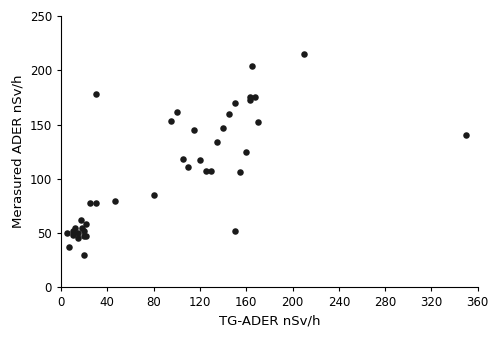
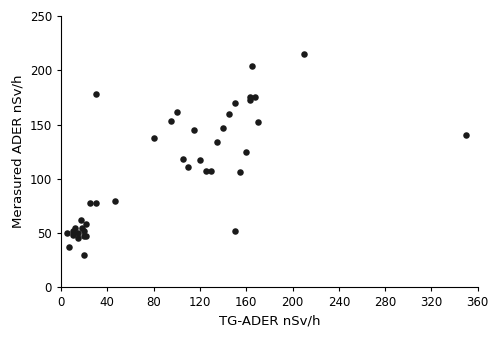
80: 85 -> 138
